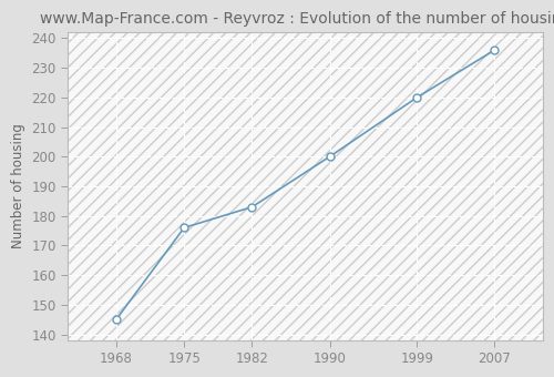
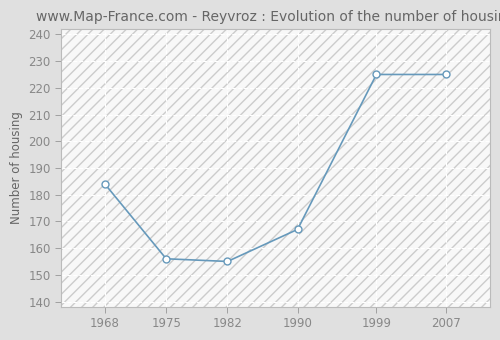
1968: 145 -> 184
1975: 176 -> 156
1982: 183 -> 155
1990: 200 -> 167
1999: 220 -> 225
2007: 236 -> 225
